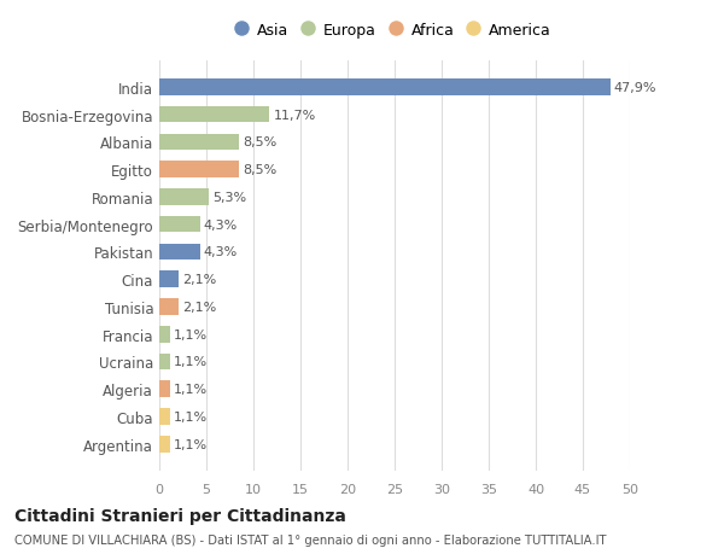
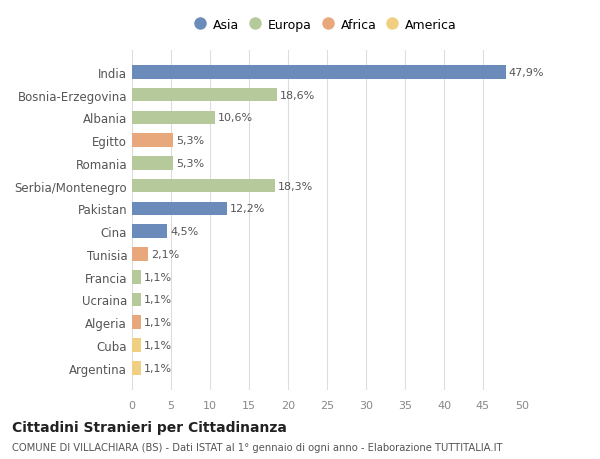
Bosnia-Erzegovina: 11,7% -> 18,6%
Albania: 8,5% -> 10,6%
Egitto: 8,5% -> 5,3%
Serbia/Montenegro: 4,3% -> 18,3%
Pakistan: 4,3% -> 12,2%
Cina: 2,1% -> 4,5%
